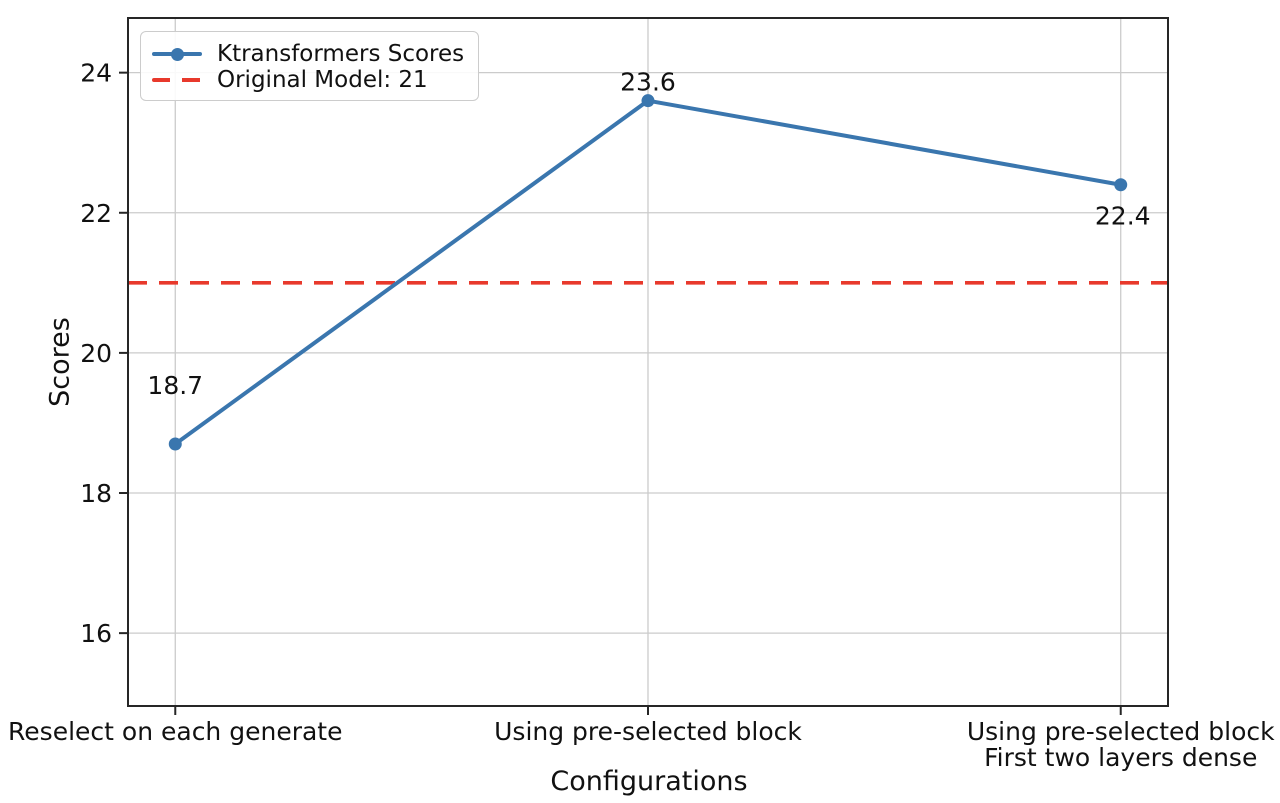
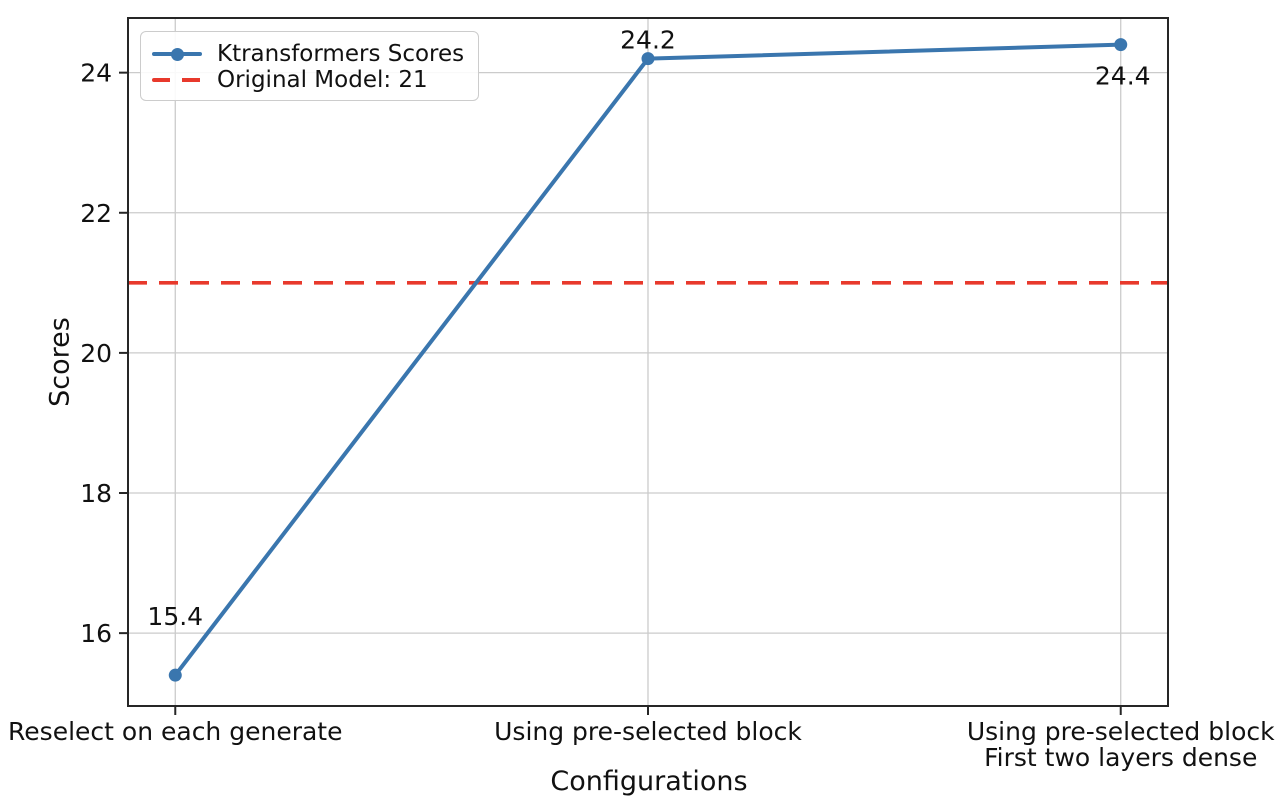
Reselect on each generate: 18.7 -> 15.4
Using pre-selected block: 23.6 -> 24.2
Using pre-selected block First two layers dense: 22.4 -> 24.4
